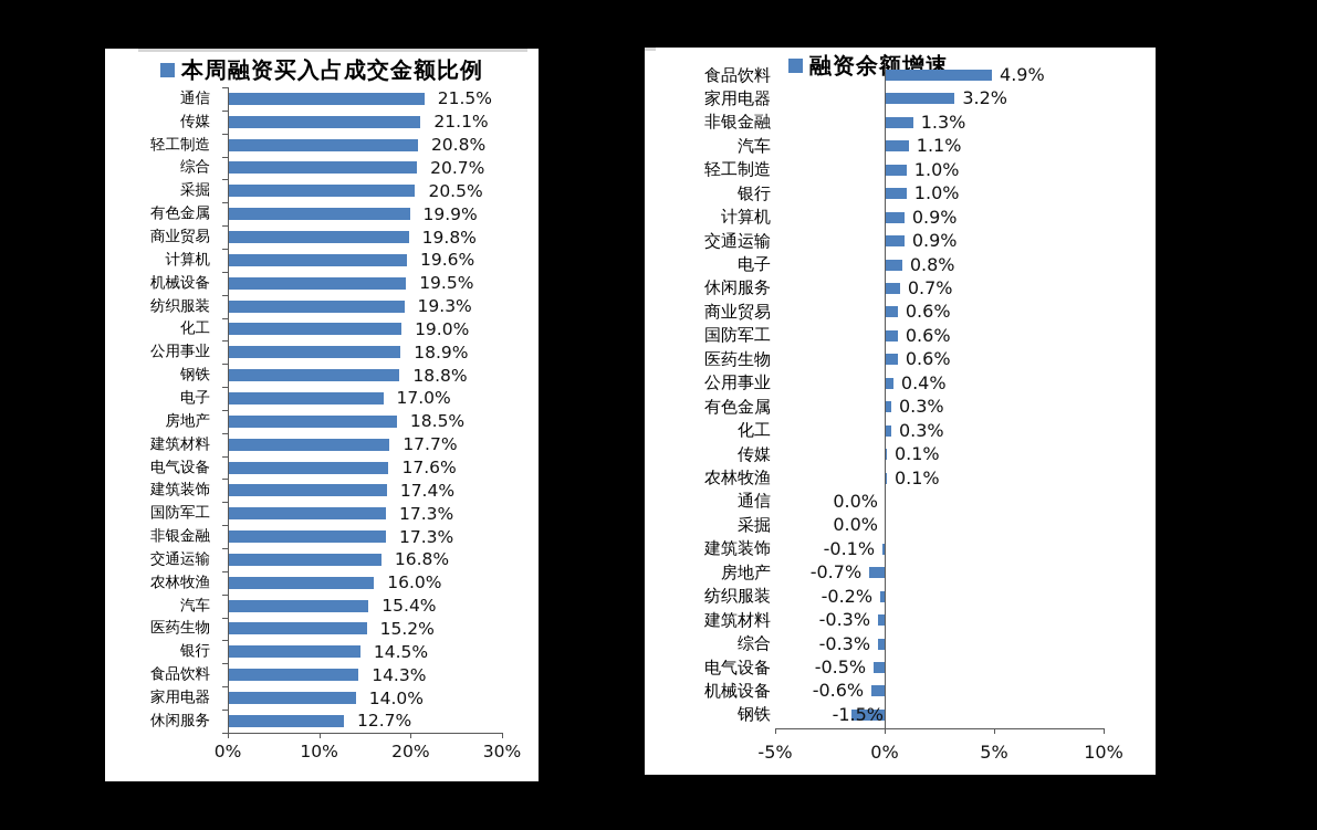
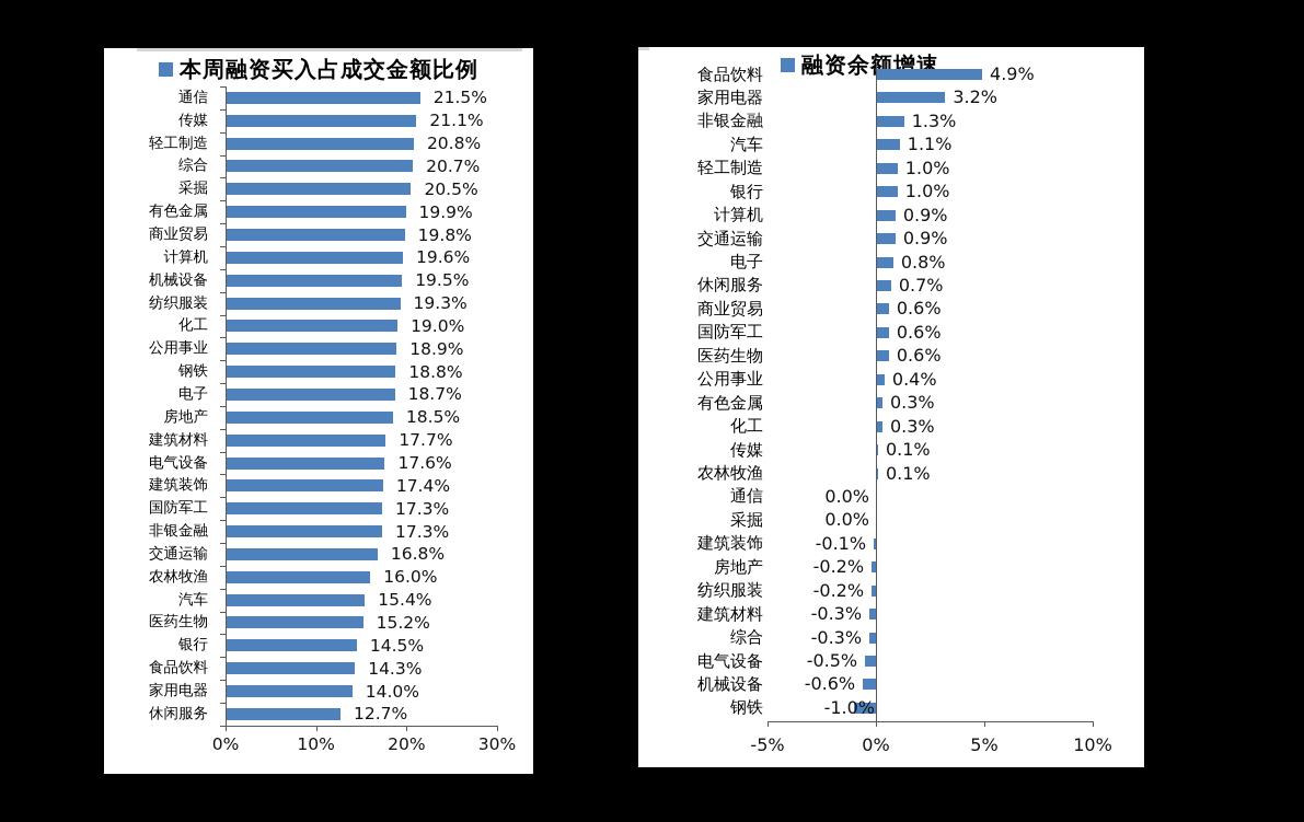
本周融资买入占成交金额比例/电子: 17.0% -> 18.7%
融资余额增速/房地产: -0.7% -> -0.2%
融资余额增速/钢铁: -1.5% -> -1.0%
